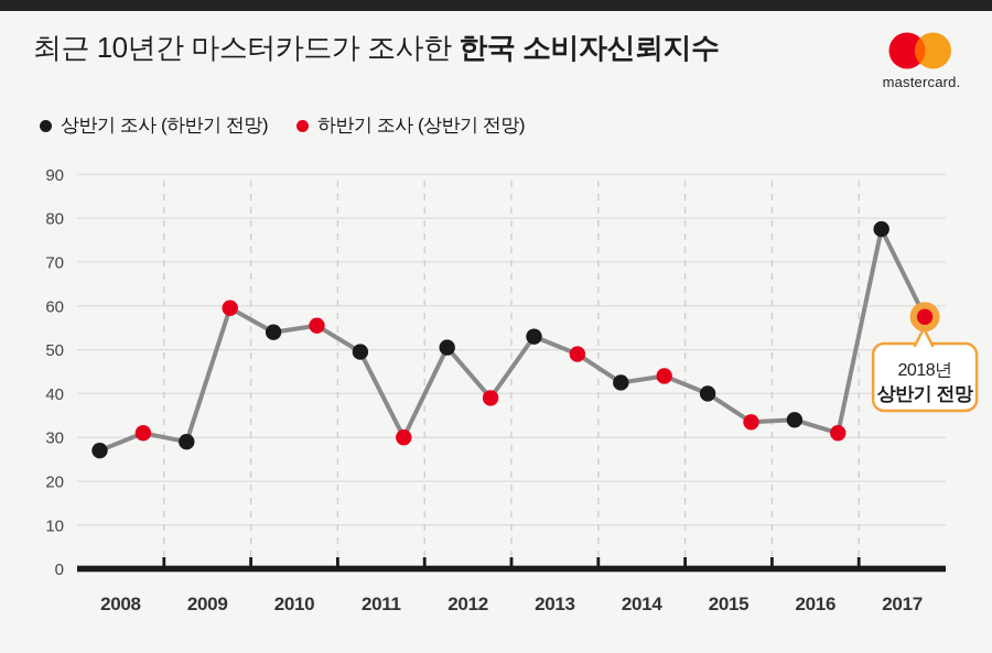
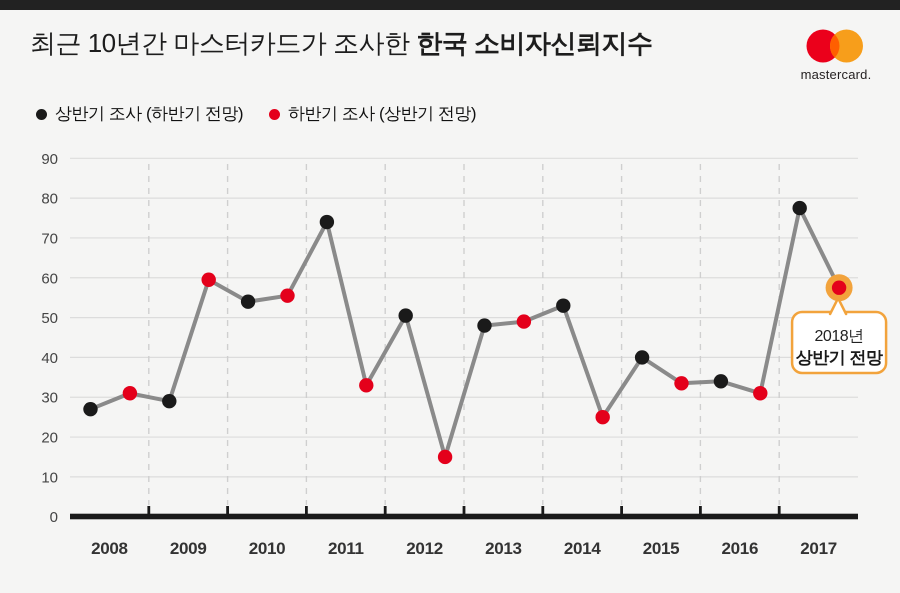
상반기 조사 (하반기 전망)/2011: 50 -> 74
하반기 조사 (상반기 전망)/2011: 30 -> 33
하반기 조사 (상반기 전망)/2012: 39 -> 15
상반기 조사 (하반기 전망)/2013: 53 -> 48
상반기 조사 (하반기 전망)/2014: 42 -> 53
하반기 조사 (상반기 전망)/2014: 44 -> 25
